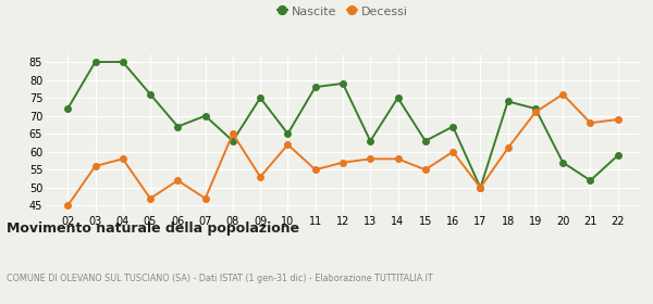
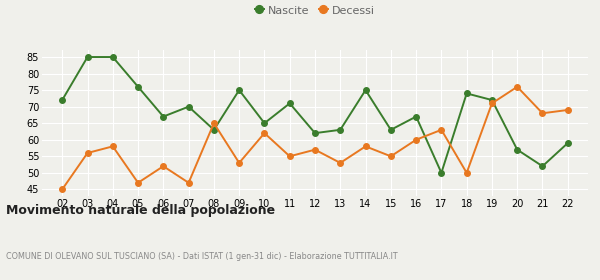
Nascite/11: 78 -> 71
Nascite/12: 79 -> 62
Decessi/13: 58 -> 53
Decessi/17: 50 -> 63
Decessi/18: 61 -> 50
